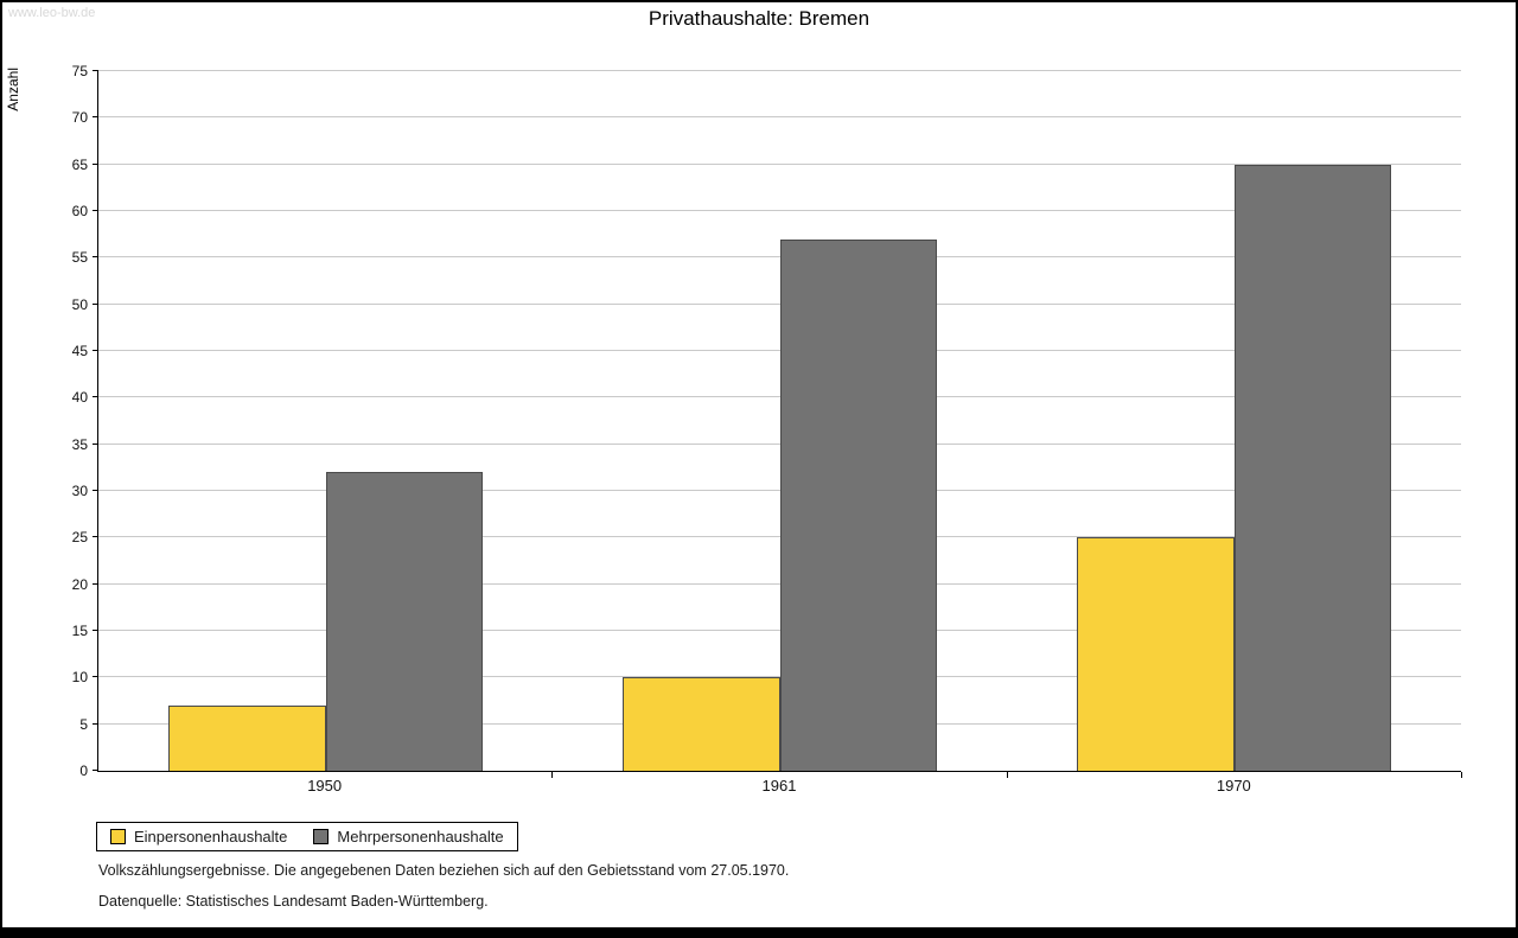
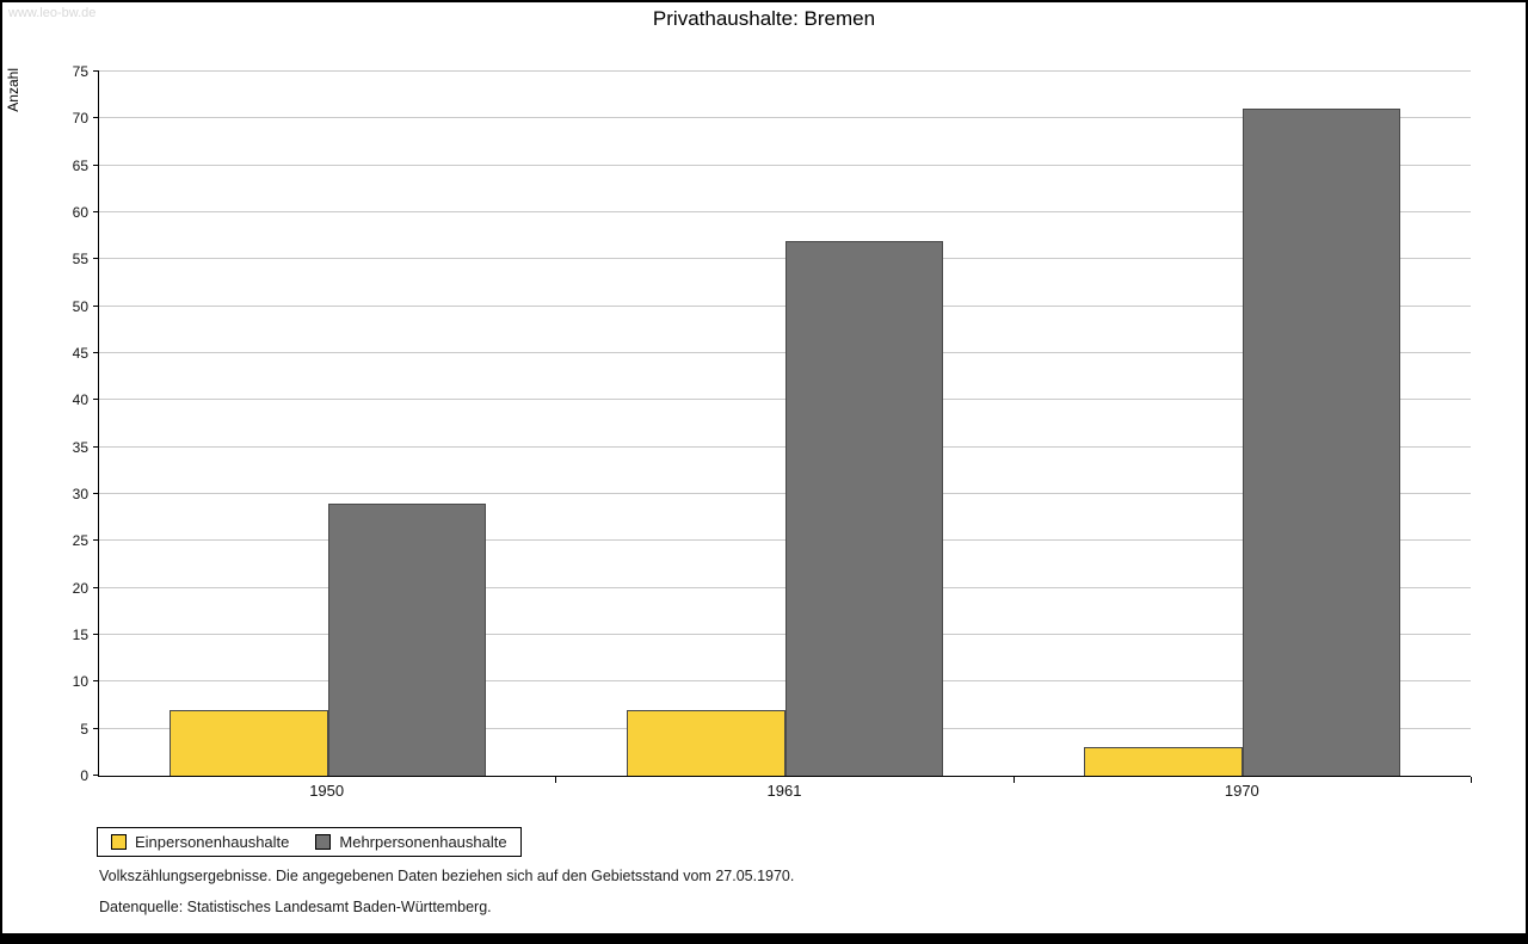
Mehrpersonenhaushalte/1950: 32 -> 29
Einpersonenhaushalte/1961: 10 -> 7
Einpersonenhaushalte/1970: 25 -> 3
Mehrpersonenhaushalte/1970: 65 -> 71
